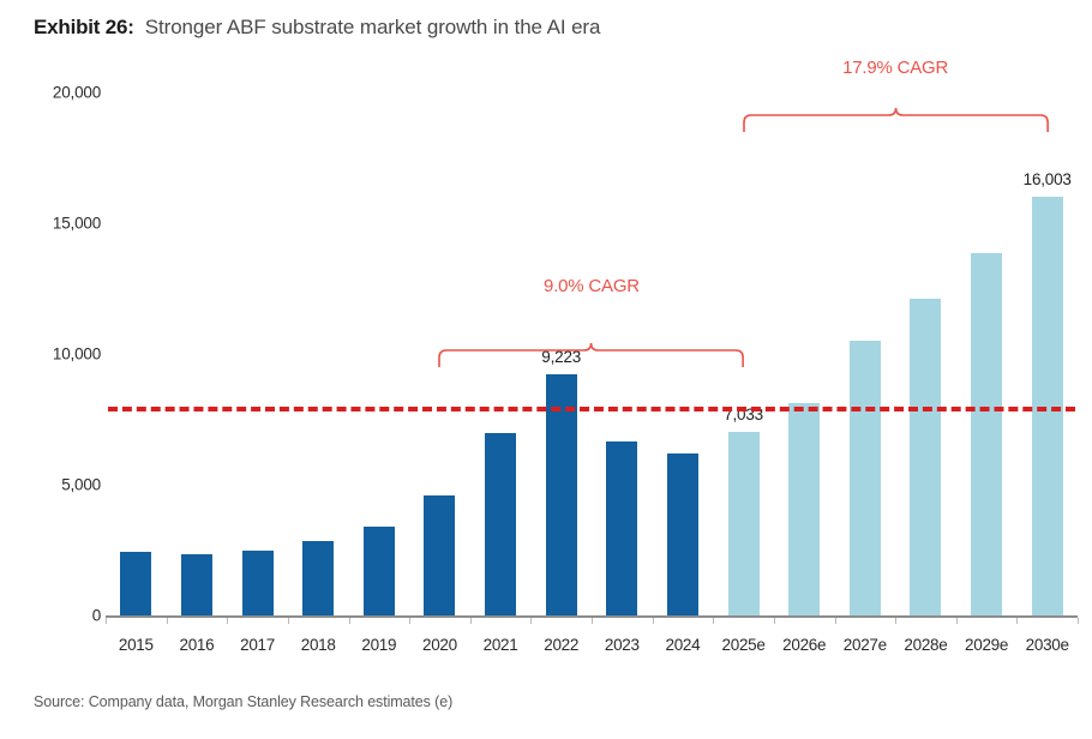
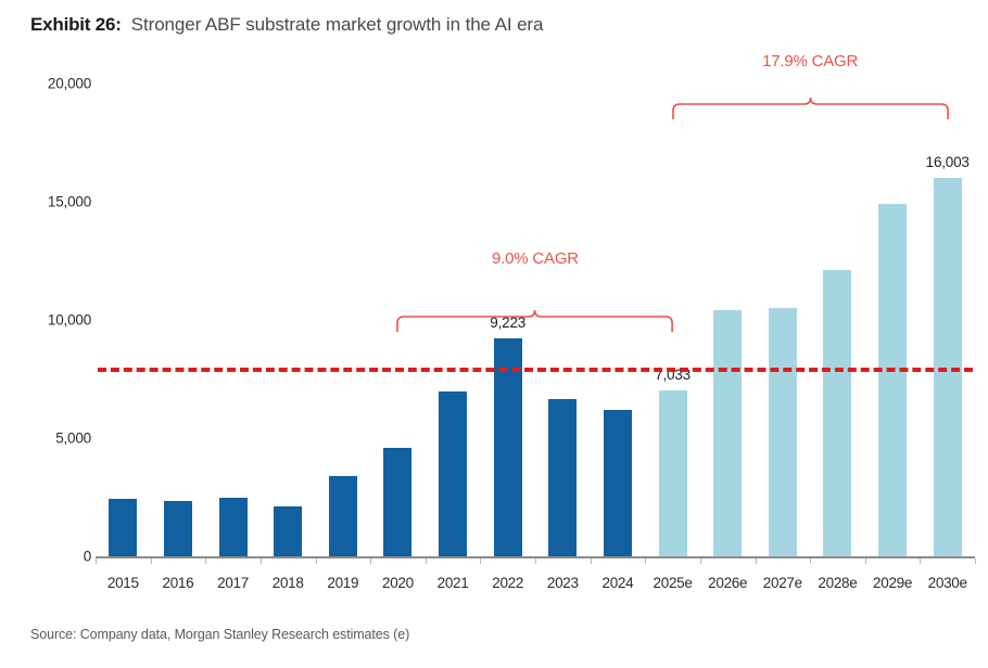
2018: 2800 -> 2100
2026e: 8100 -> 10400
2029e: 13800 -> 14900
